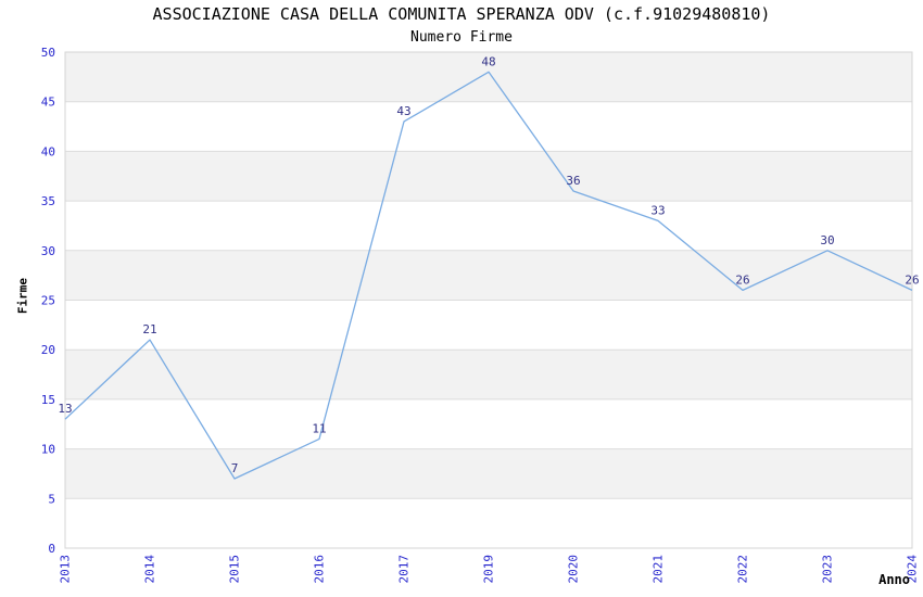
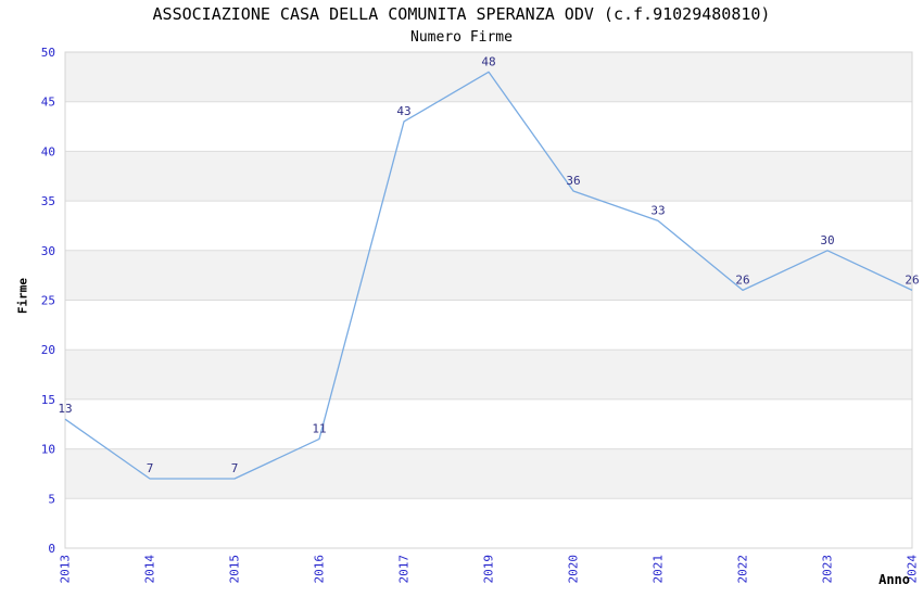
2014: 21 -> 7
